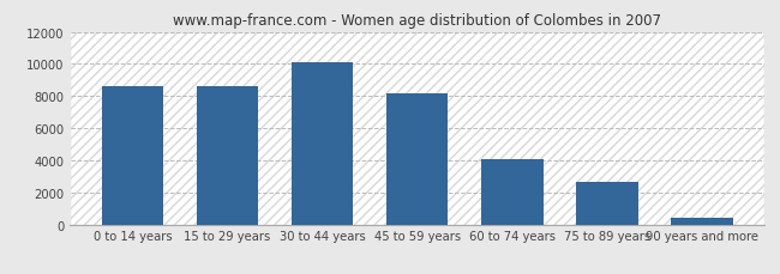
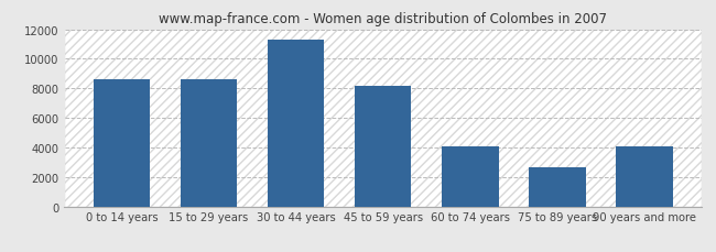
30 to 44 years: 10100 -> 11300
90 years and more: 400 -> 4100
